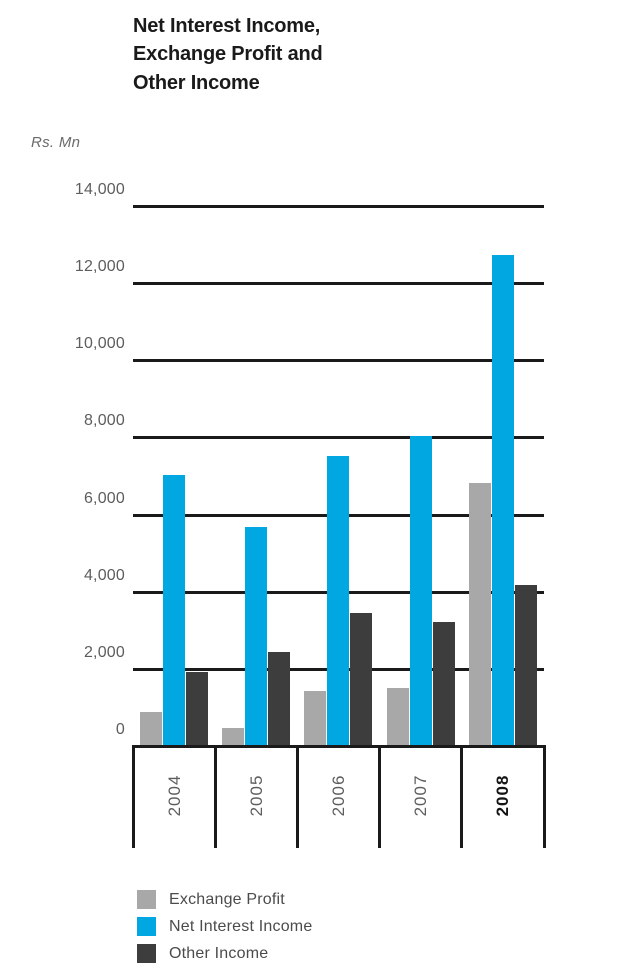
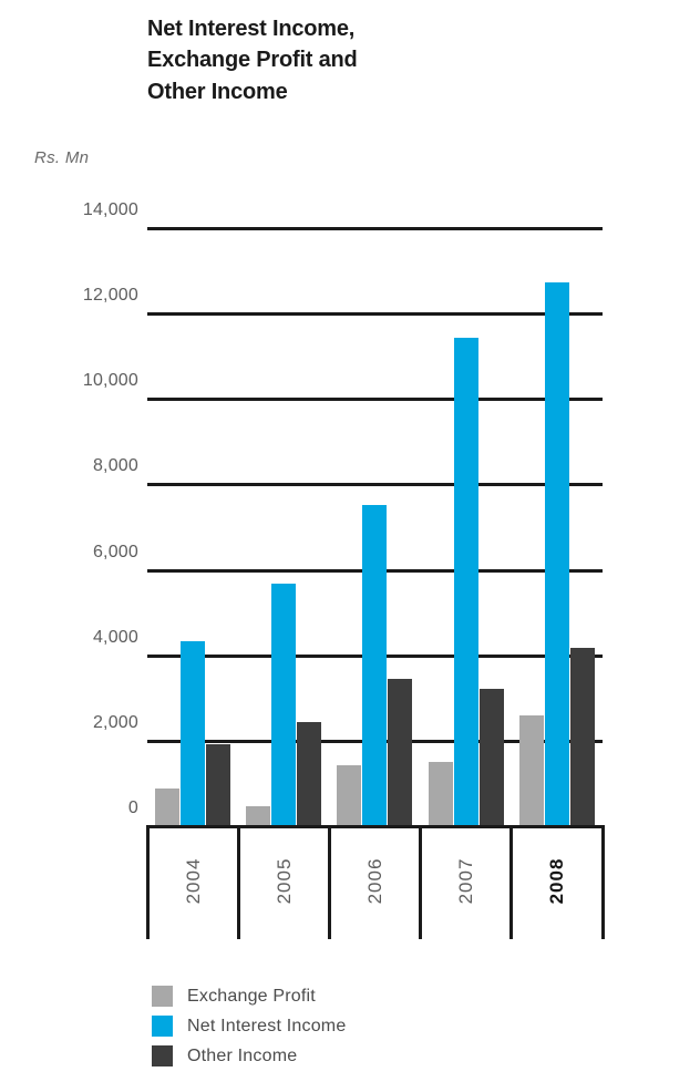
Net Interest Income/2004: 7000 -> 4300
Net Interest Income/2007: 8000 -> 11400
Exchange Profit/2008: 6800 -> 2600
